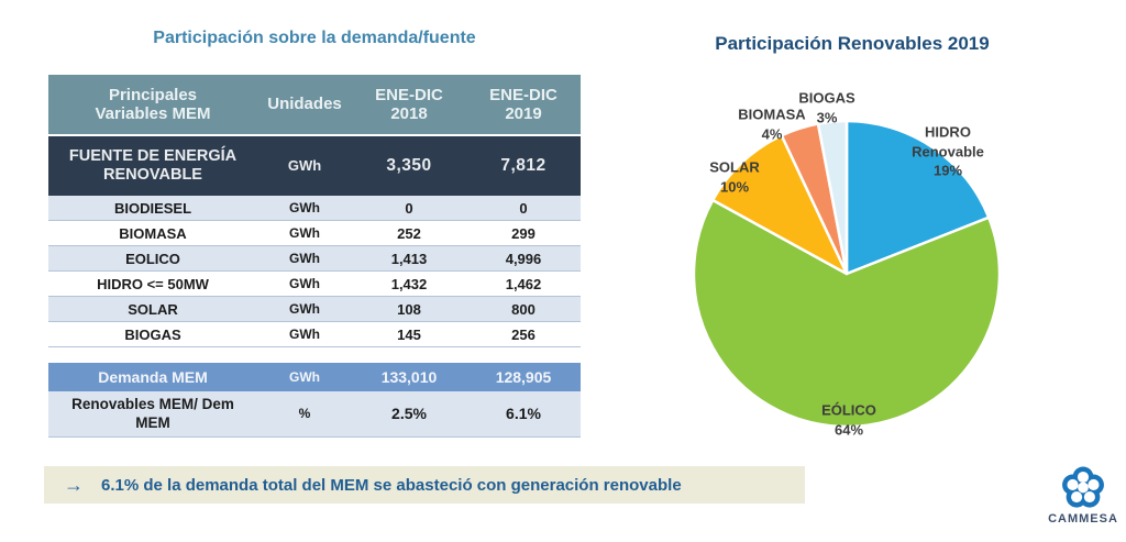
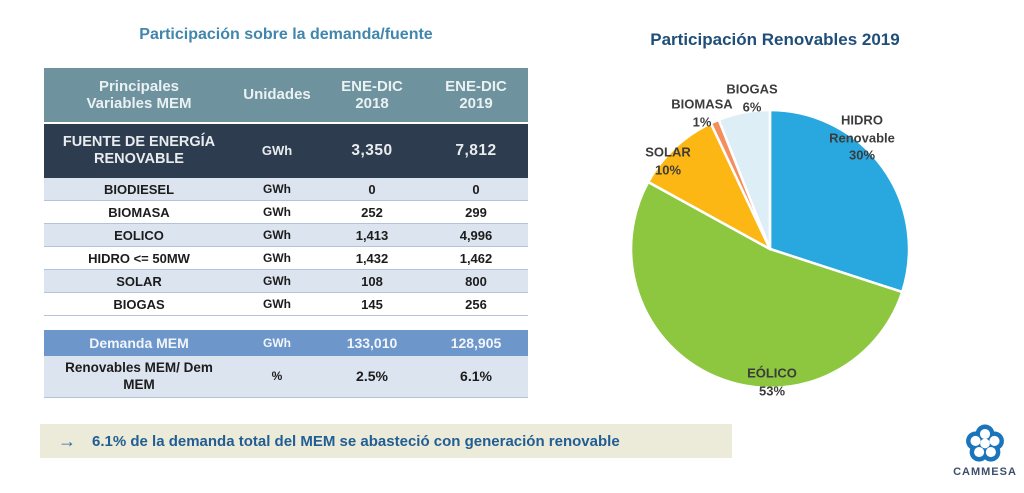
Participación Renovables 2019/HIDRO Renovable: 19% -> 30%
Participación Renovables 2019/EÓLICO: 64% -> 53%
Participación Renovables 2019/BIOMASA: 4% -> 1%
Participación Renovables 2019/BIOGAS: 3% -> 6%
